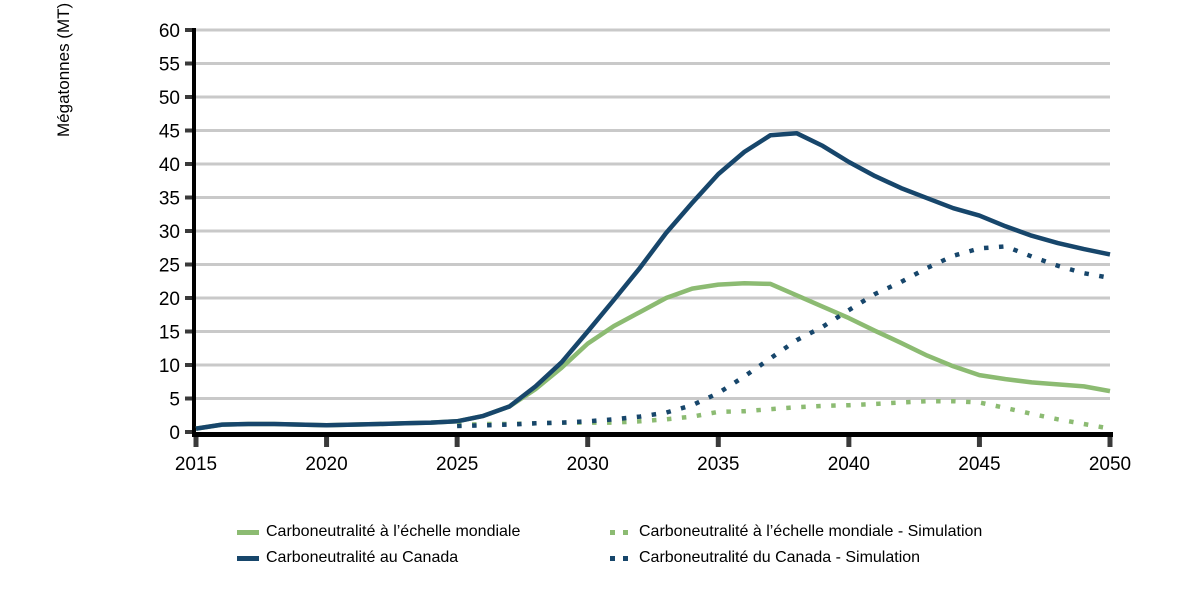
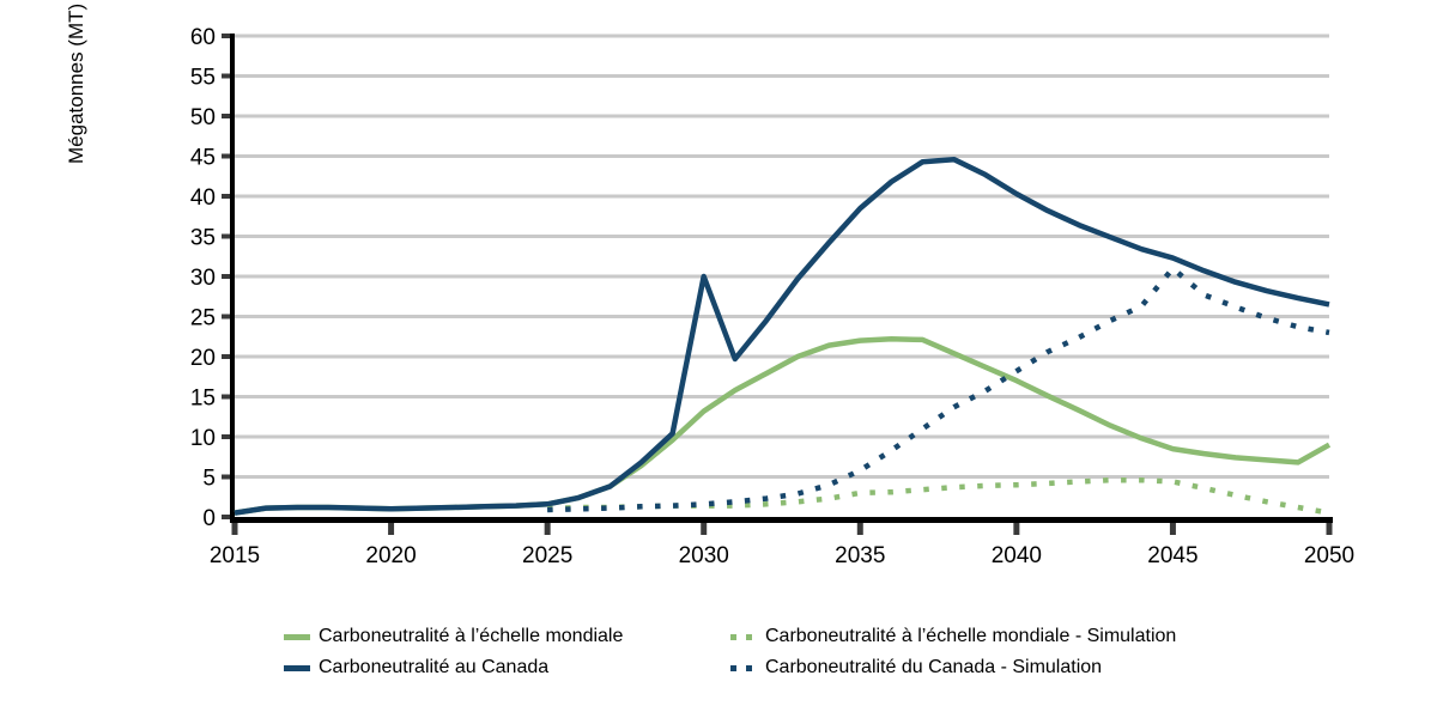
Carboneutralité au Canada/2030: 15 -> 30
Carboneutralité du Canada - Simulation/2045: 27 -> 31
Carboneutralité à l’échelle mondiale/2050: 6 -> 9
